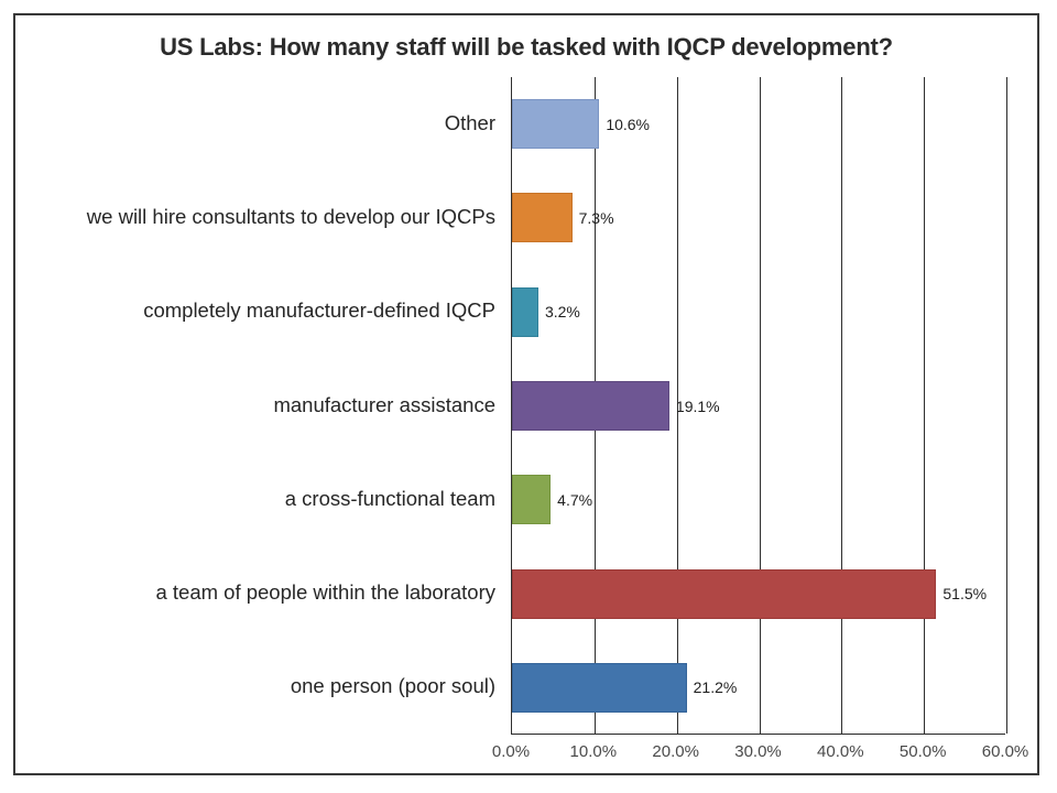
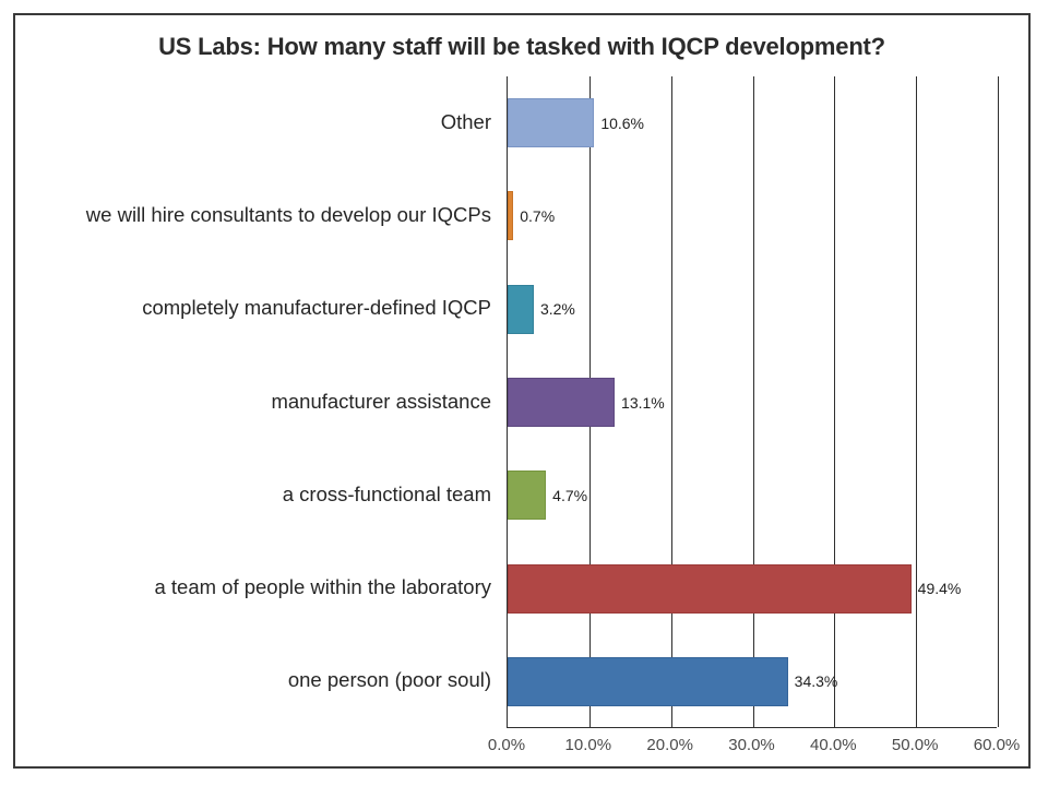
we will hire consultants to develop our IQCPs: 7.3% -> 0.7%
manufacturer assistance: 19.1% -> 13.1%
a team of people within the laboratory: 51.5% -> 49.4%
one person (poor soul): 21.2% -> 34.3%
